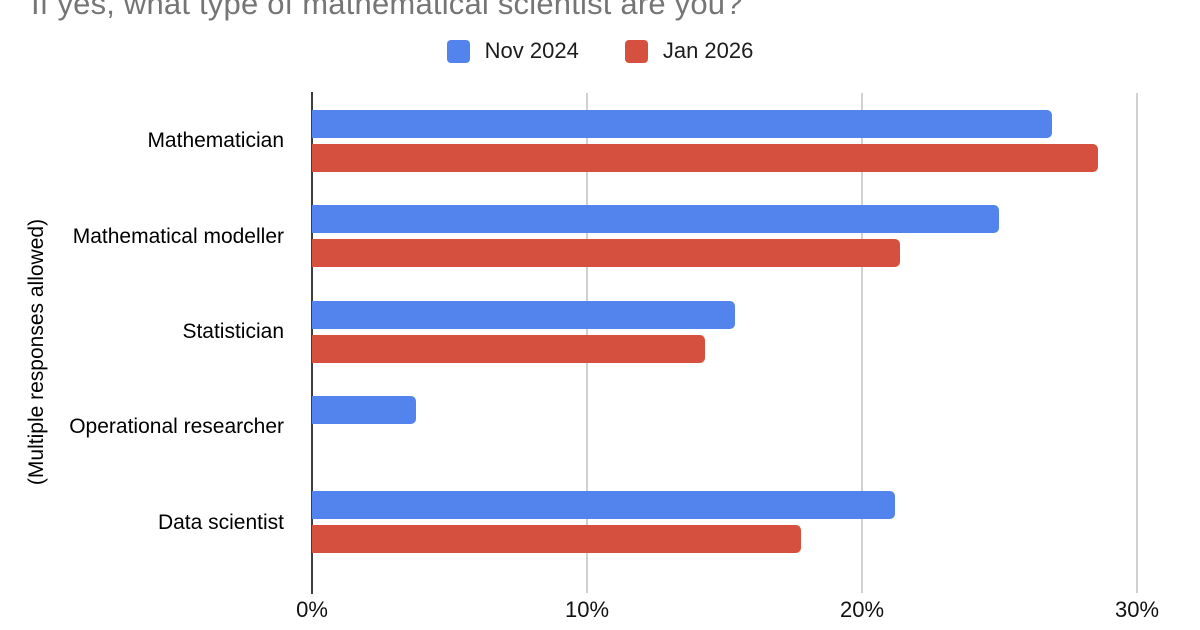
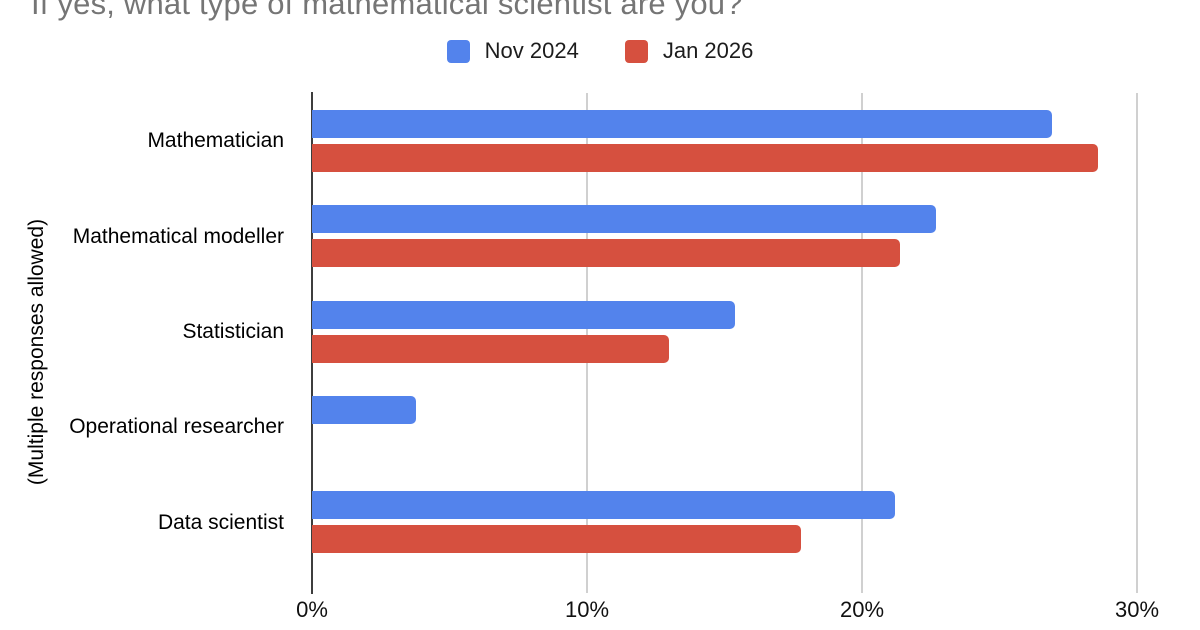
Nov 2024/Mathematical modeller: 25.0% -> 22.7%
Jan 2026/Statistician: 14.3% -> 13.0%
